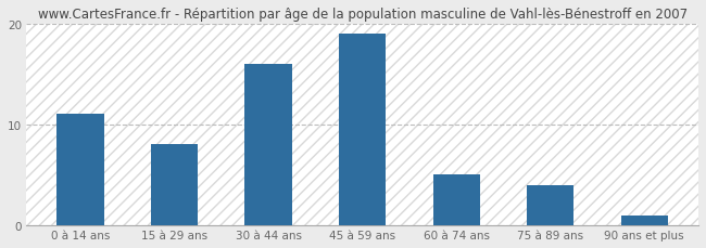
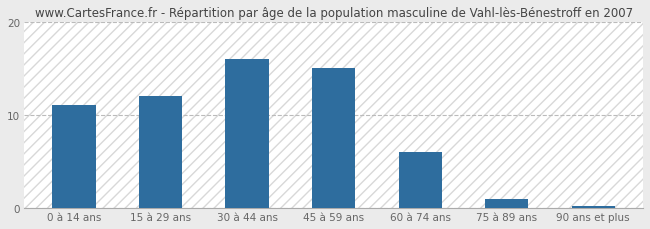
15 à 29 ans: 8.0 -> 12.0
45 à 59 ans: 19.0 -> 15.0
60 à 74 ans: 5.0 -> 6.0
75 à 89 ans: 4.0 -> 1.0
90 ans et plus: 1.0 -> 0.2
